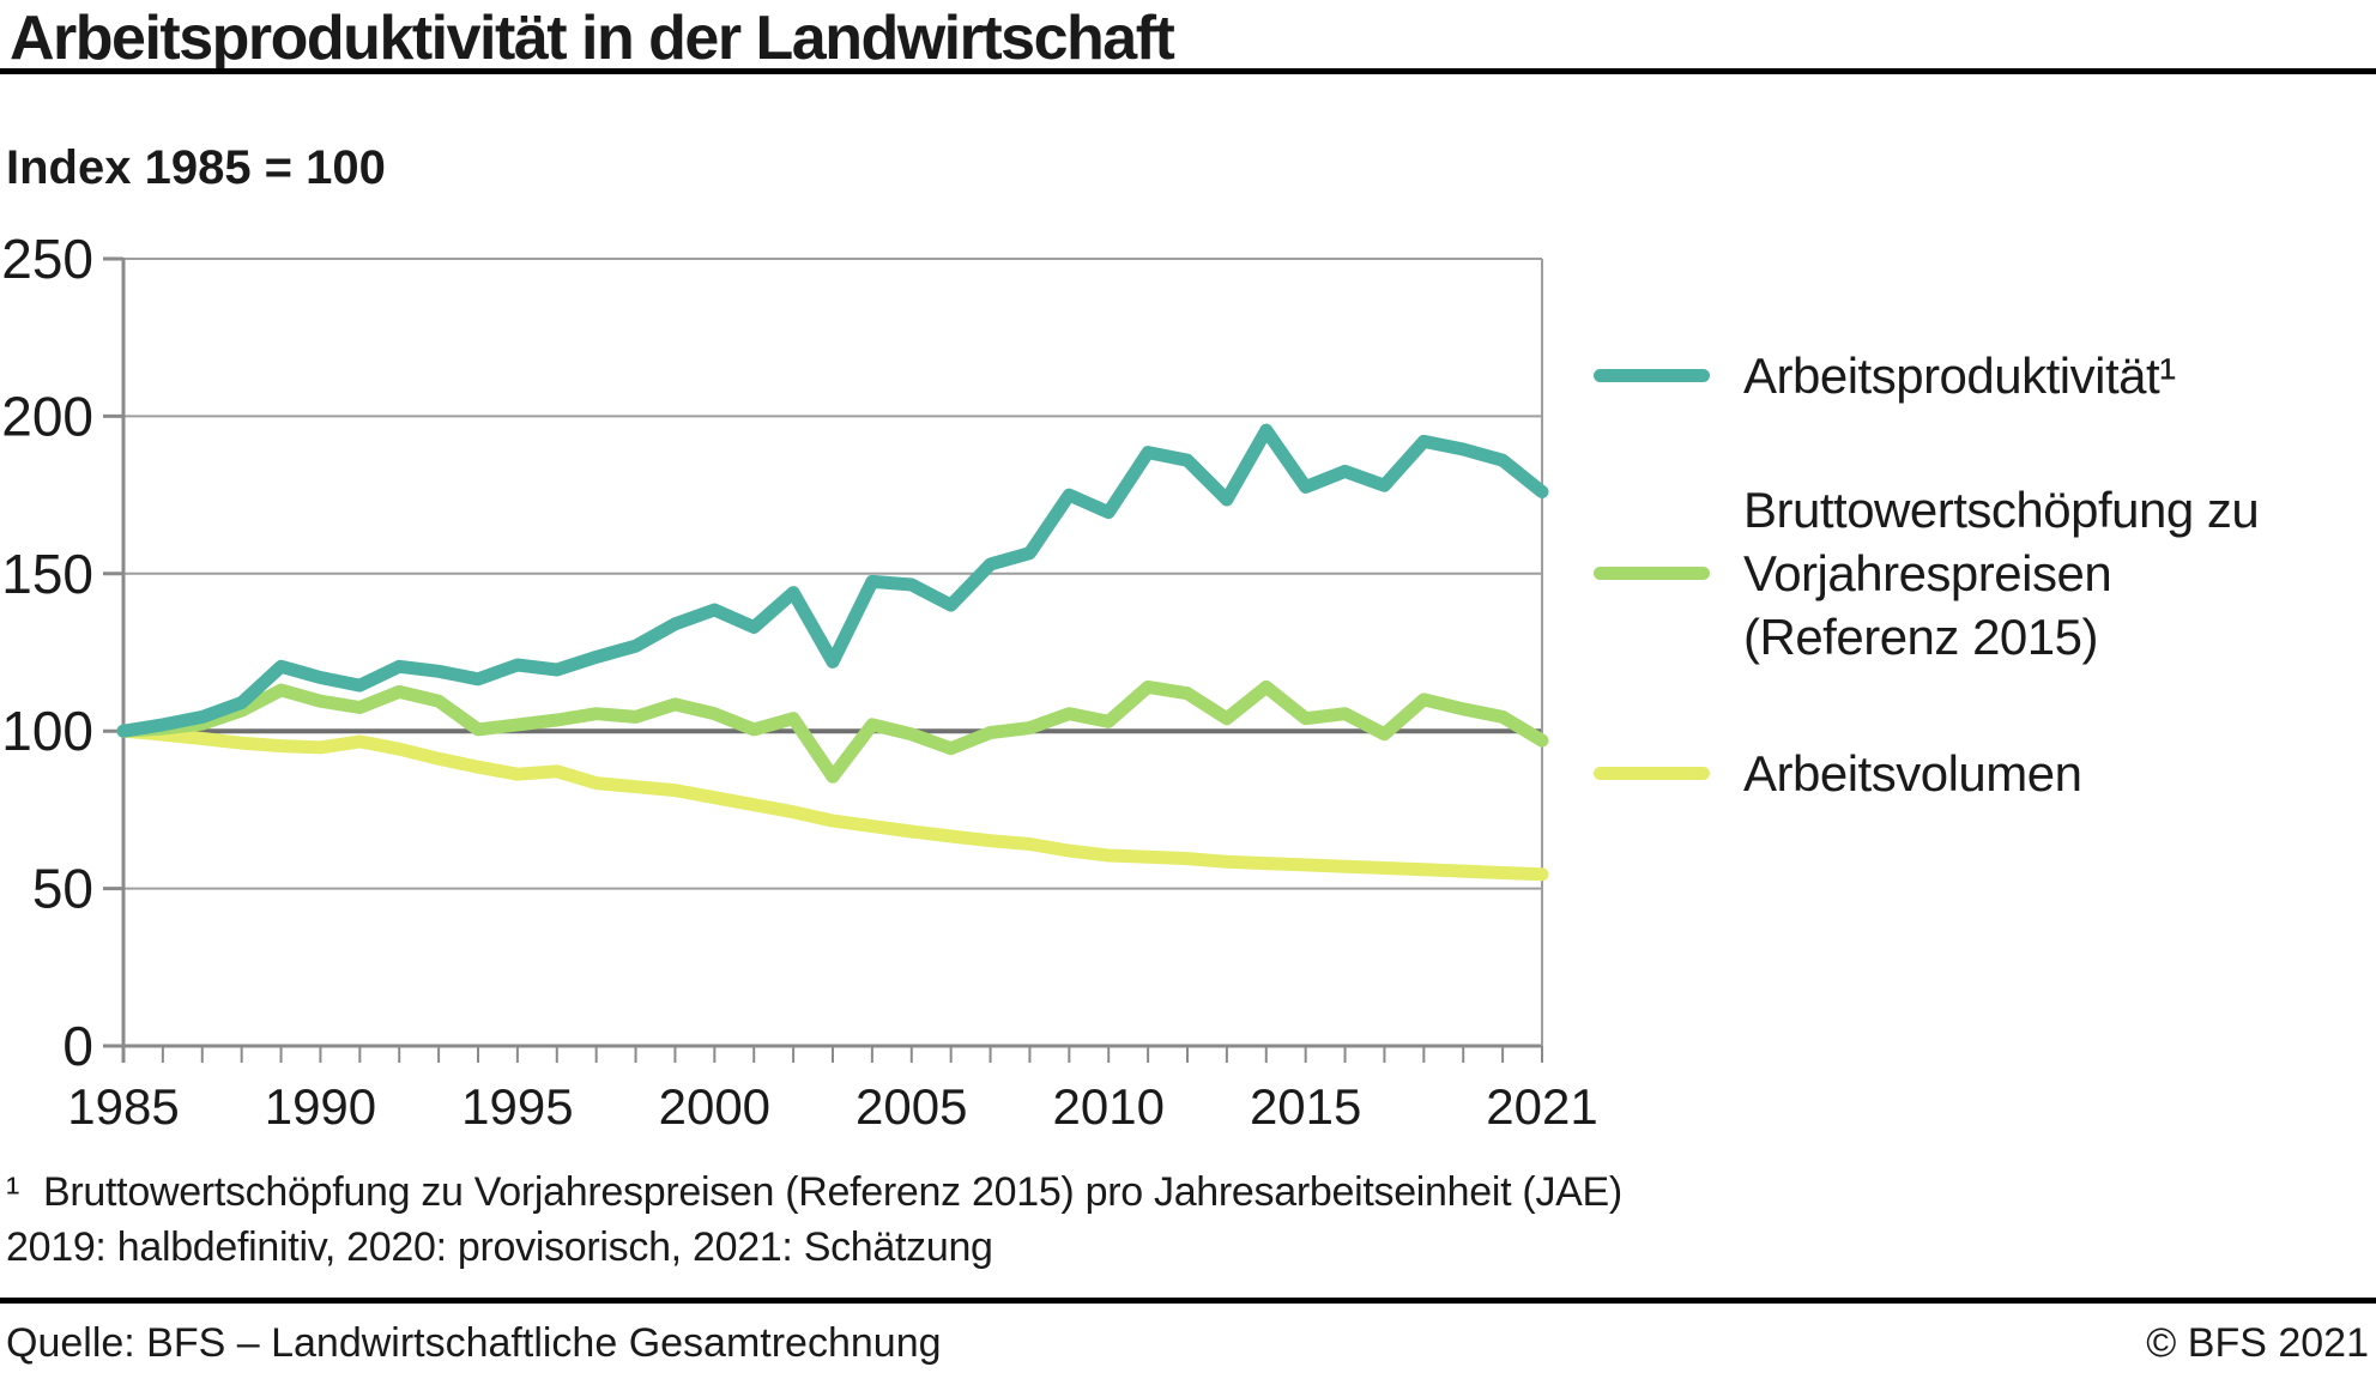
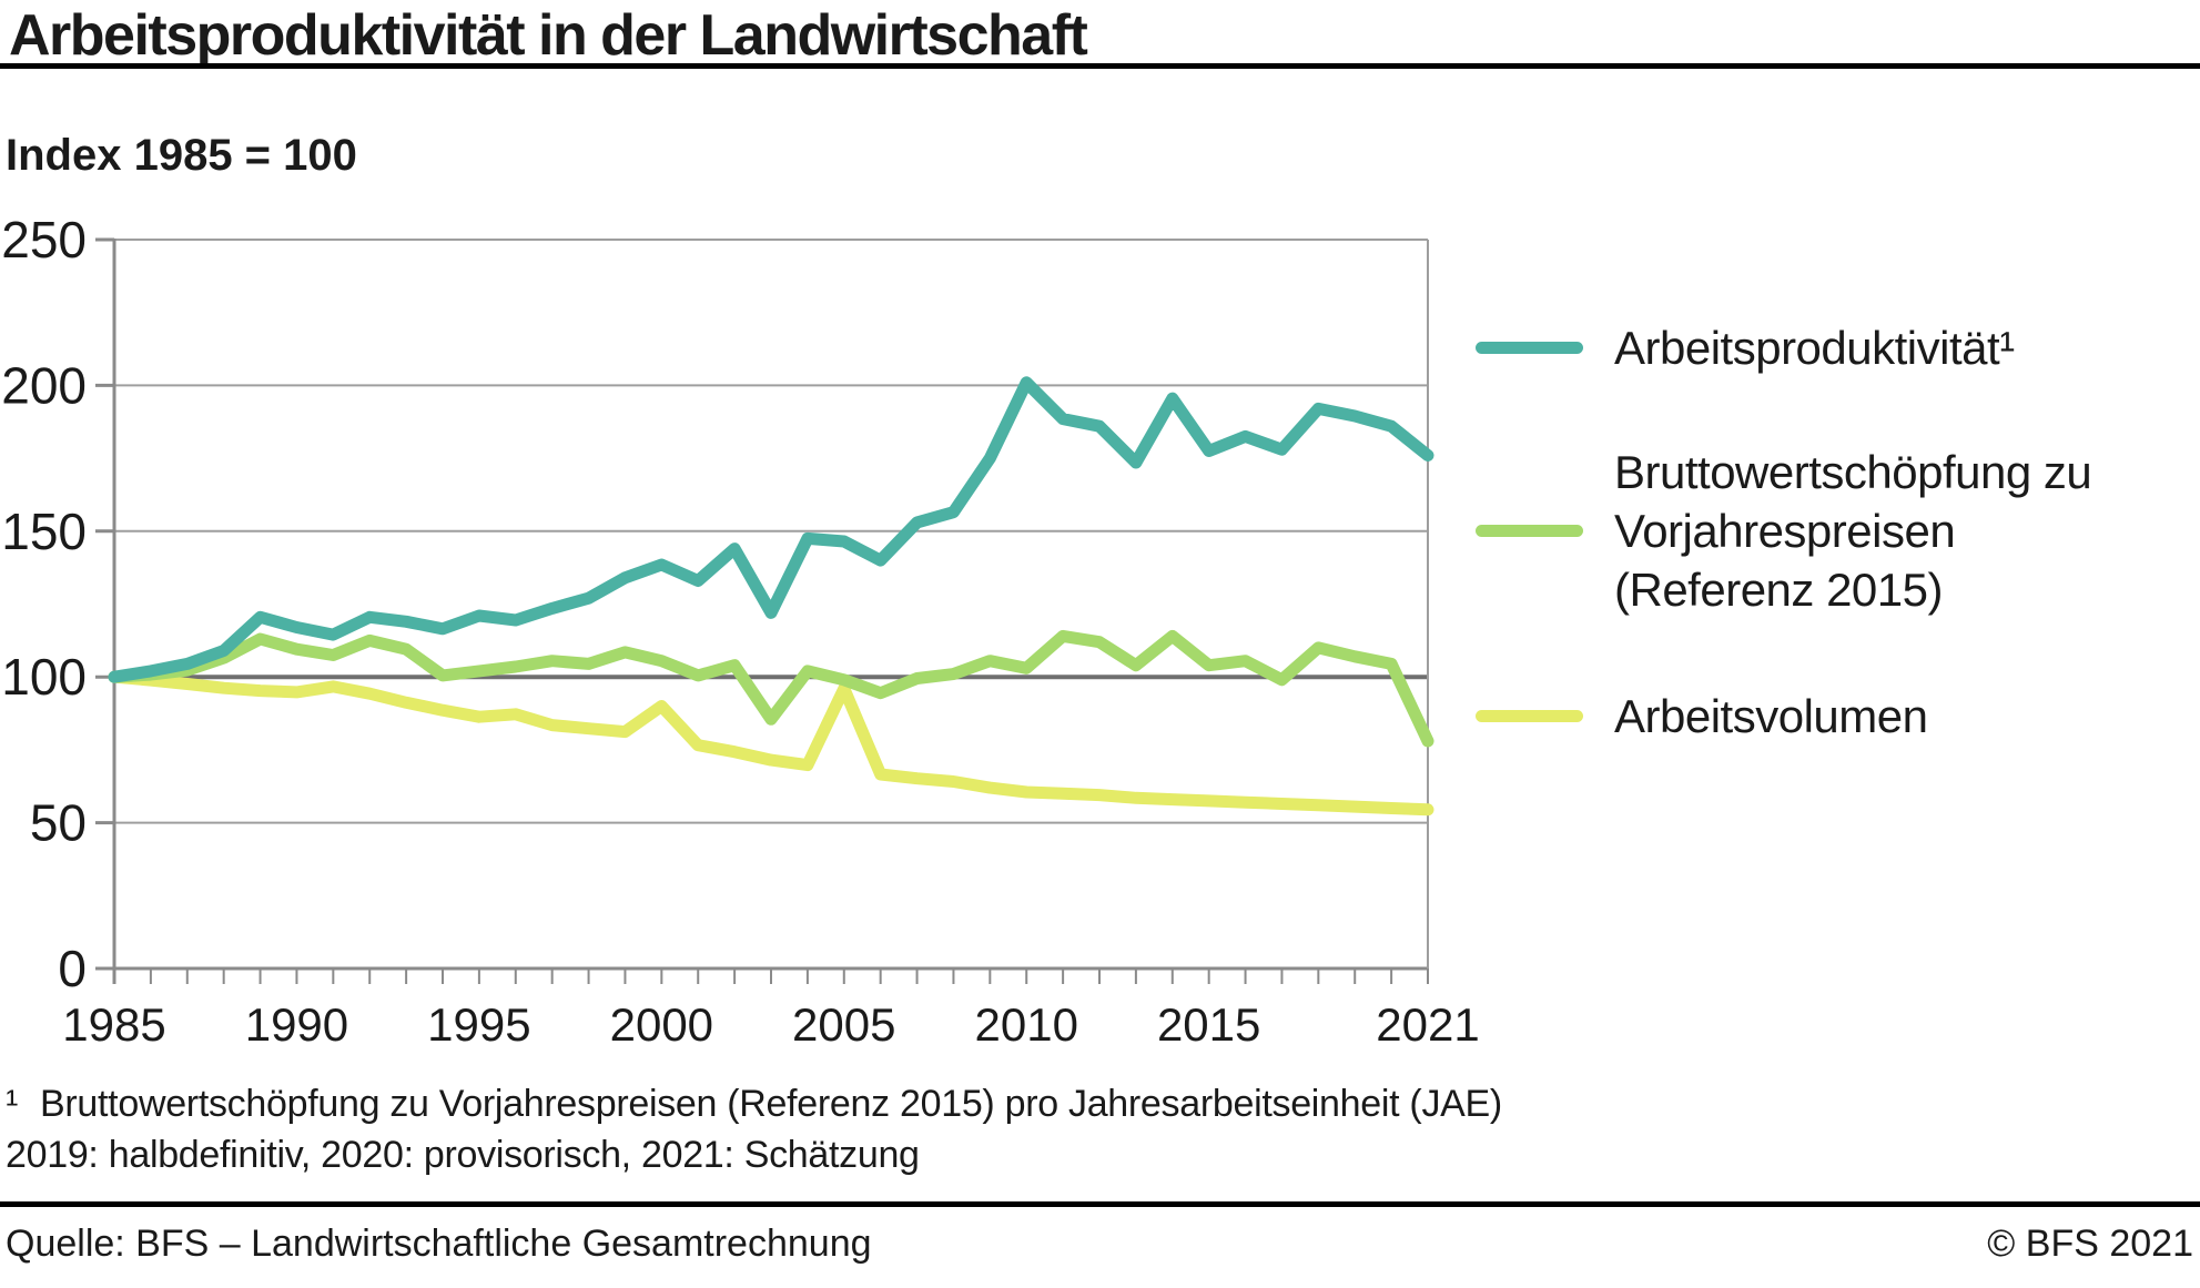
Arbeitsvolumen/2000: 79 -> 90
Arbeitsvolumen/2005: 68 -> 96
Arbeitsproduktivität¹/2010: 170 -> 201
Bruttowertschöpfung zu Vorjahrespreisen (Referenz 2015)/2021: 97 -> 78
